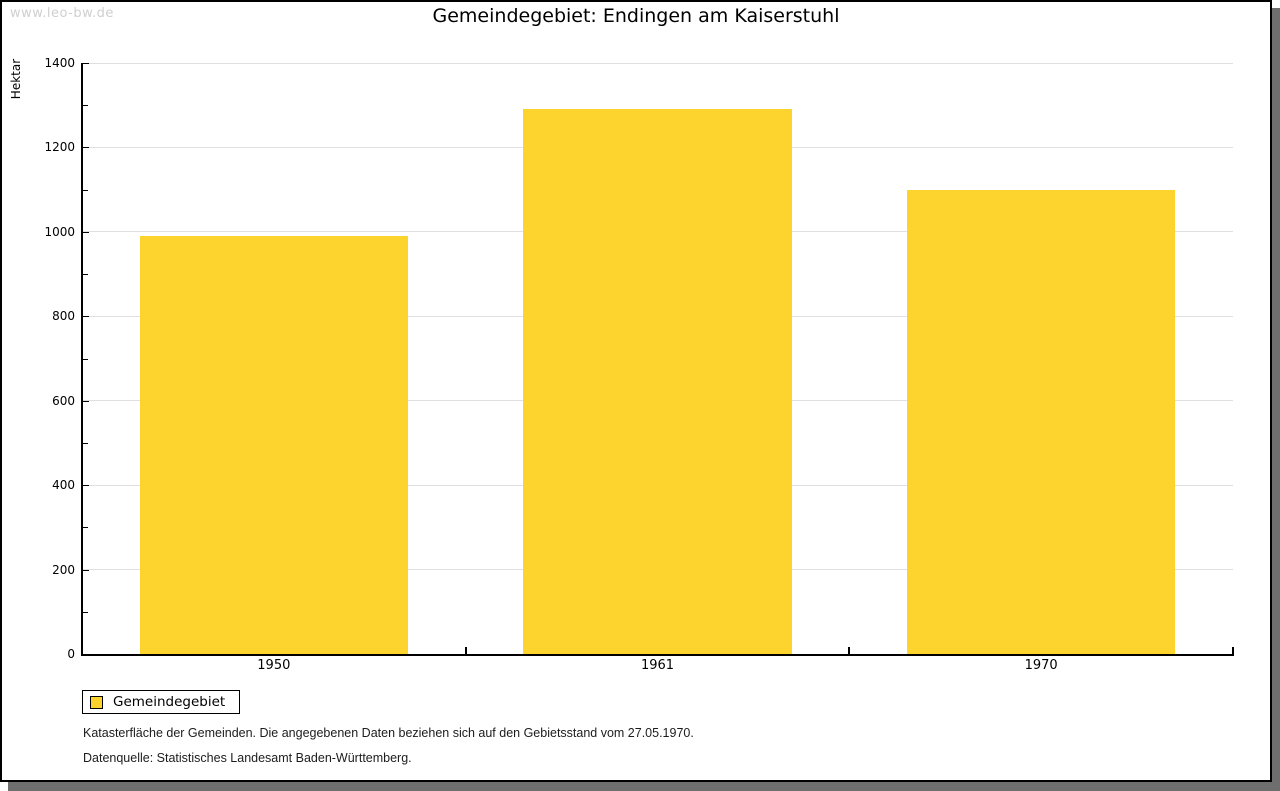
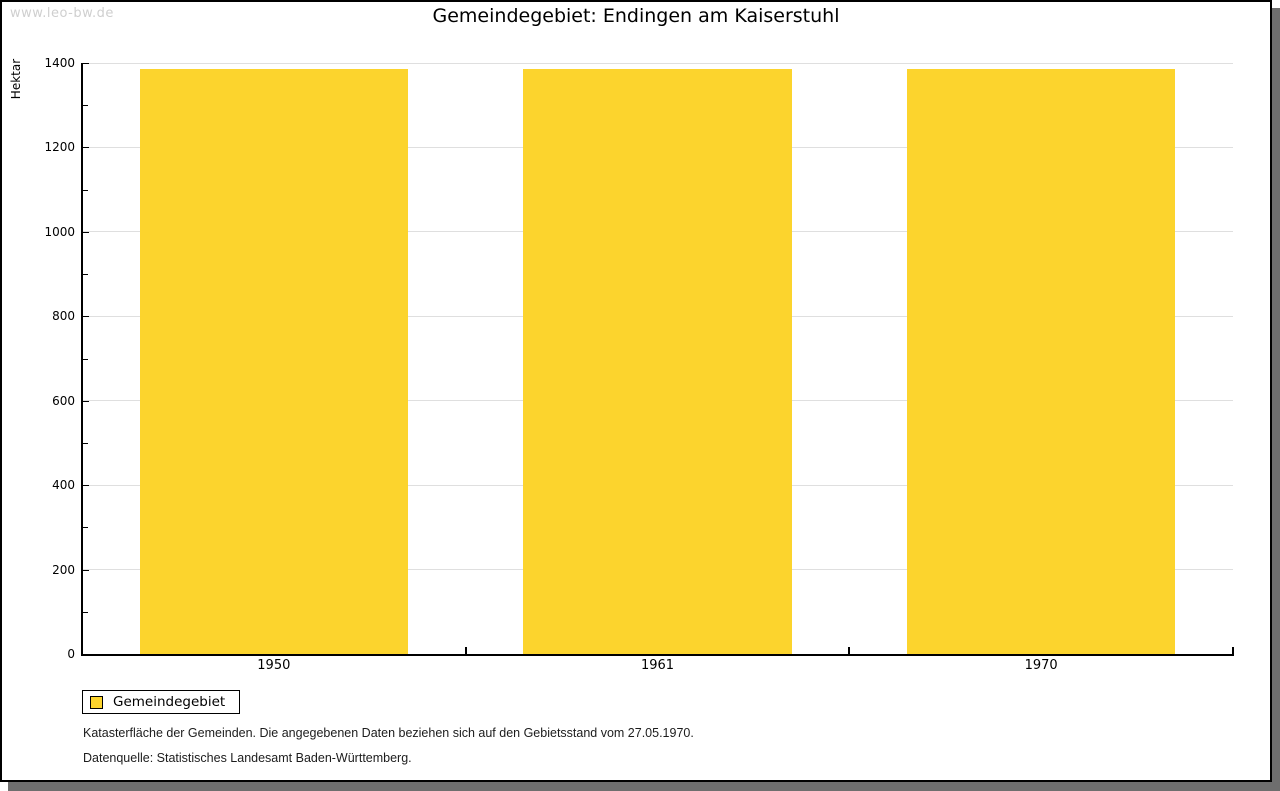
1950: 990 -> 1380
1961: 1290 -> 1380
1970: 1100 -> 1380
